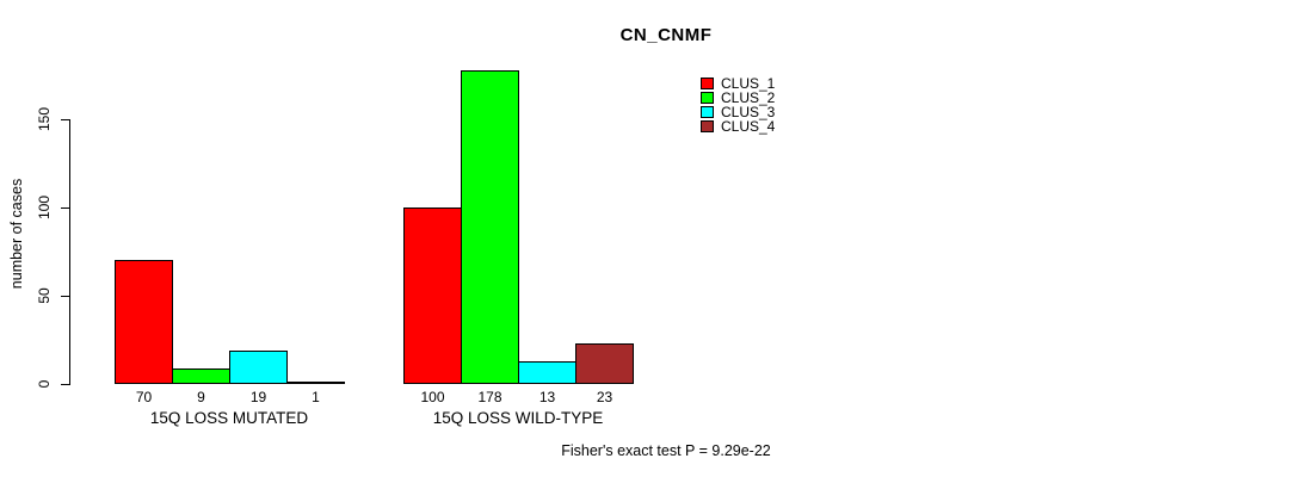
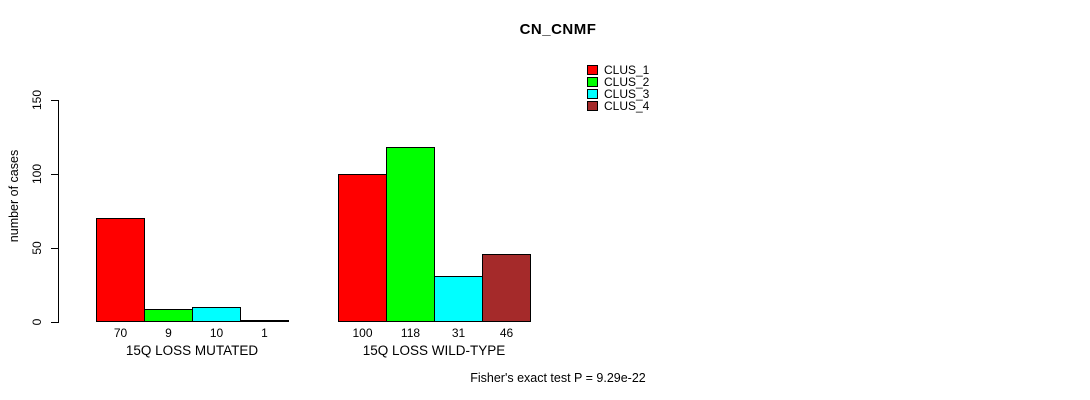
CLUS_3/15Q LOSS MUTATED: 19 -> 10
CLUS_2/15Q LOSS WILD-TYPE: 178 -> 118
CLUS_3/15Q LOSS WILD-TYPE: 13 -> 31
CLUS_4/15Q LOSS WILD-TYPE: 23 -> 46
